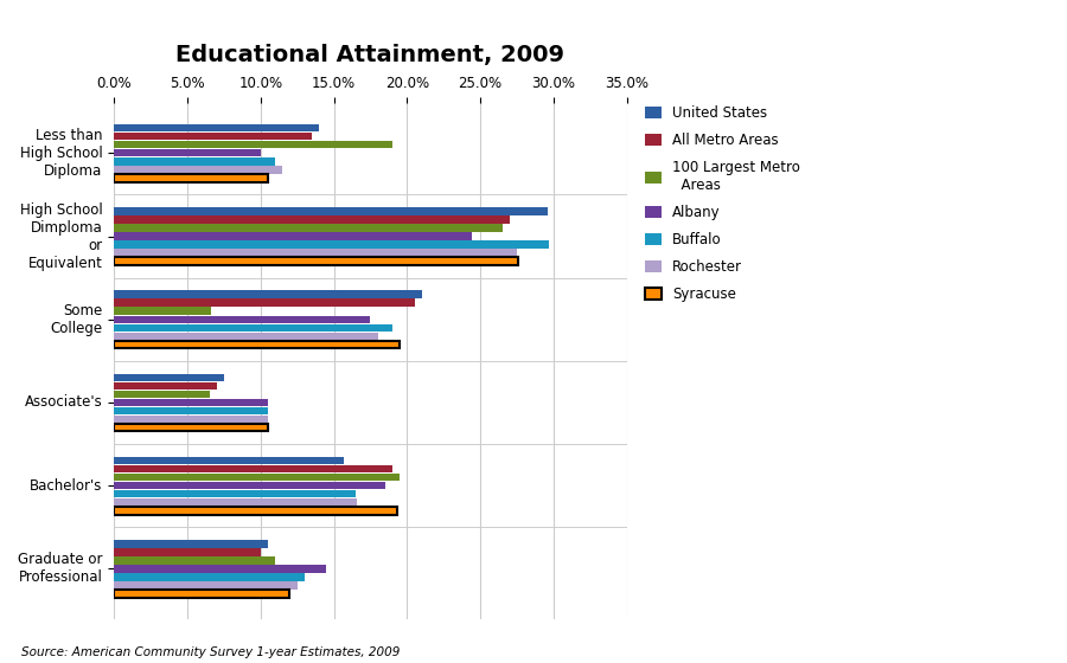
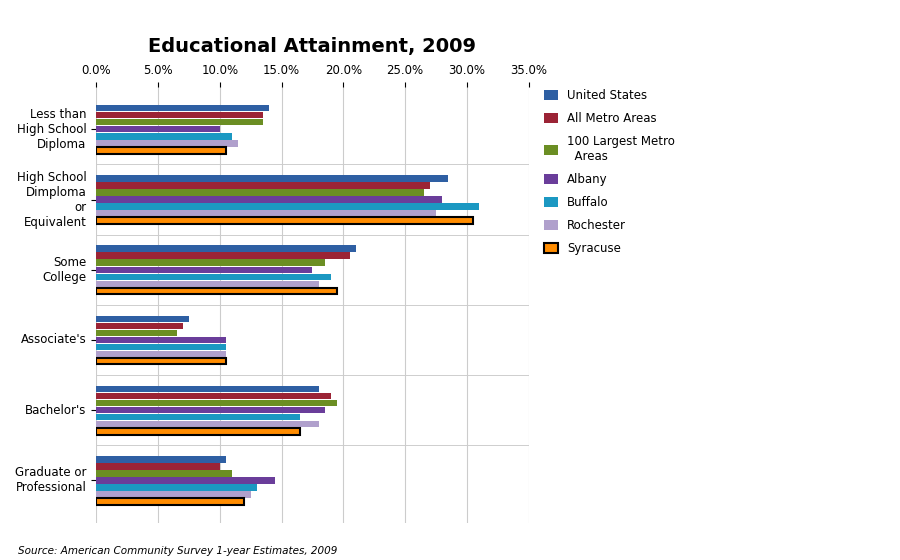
100 Largest Metro Areas/Less than High School Diploma: 19.0% -> 13.5%
United States/High School Dimploma or Equivalent: 29.6% -> 28.5%
Albany/High School Dimploma or Equivalent: 24.4% -> 28.0%
Buffalo/High School Dimploma or Equivalent: 29.7% -> 31.0%
Syracuse/High School Dimploma or Equivalent: 27.6% -> 30.5%
100 Largest Metro Areas/Some College: 6.6% -> 18.5%
United States/Bachelor's: 15.7% -> 18.0%
Rochester/Bachelor's: 16.6% -> 18.0%
Syracuse/Bachelor's: 19.3% -> 16.5%
